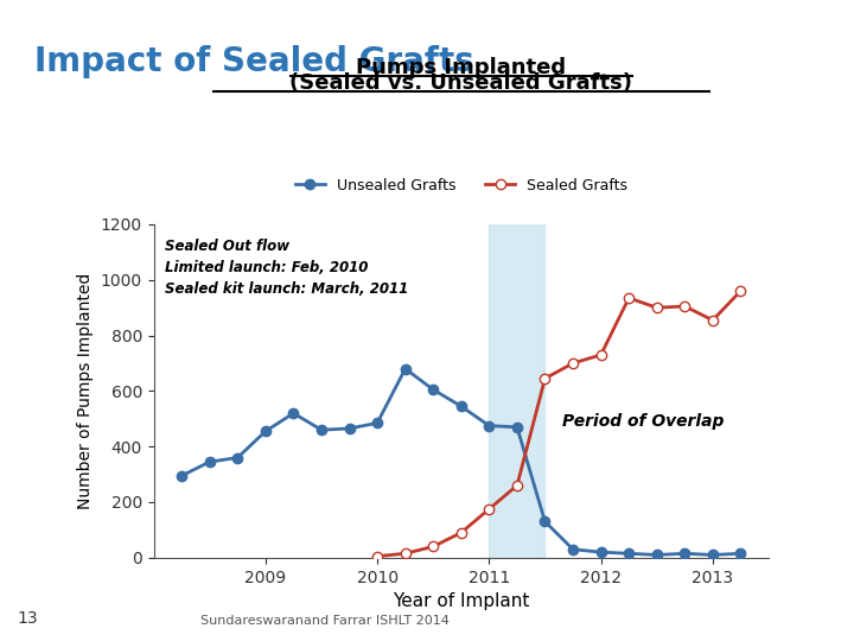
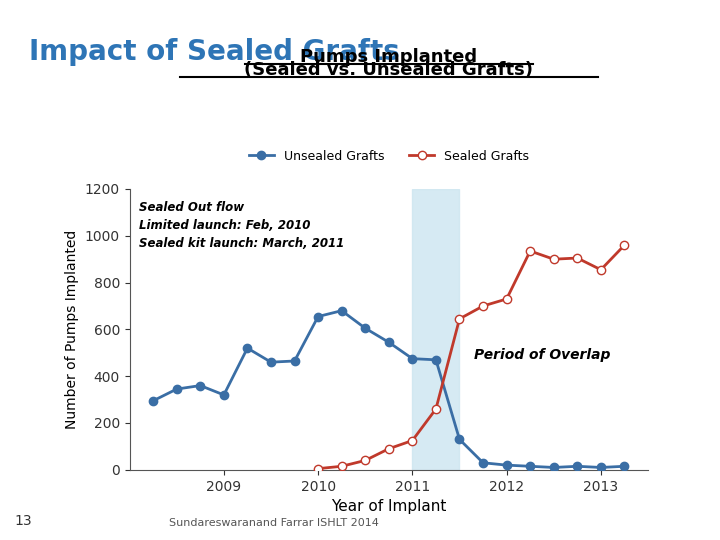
Unsealed Grafts/2009: 455 -> 320
Unsealed Grafts/2010: 485 -> 655
Sealed Grafts/2011: 175 -> 125
